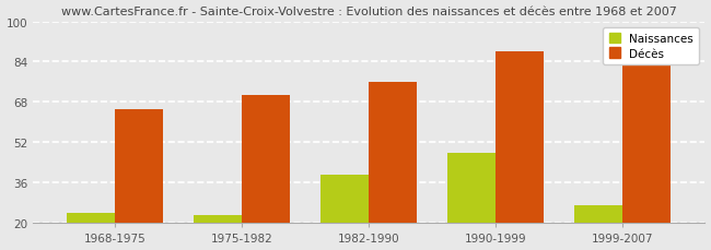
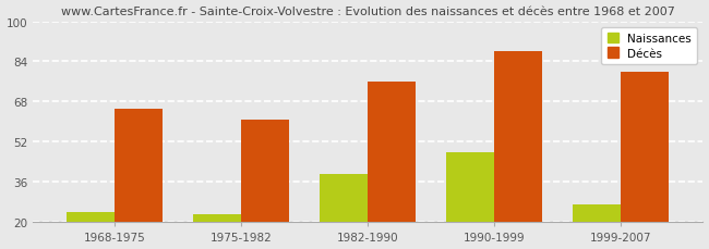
Décès/1975-1982: 71 -> 61
Décès/1999-2007: 83 -> 80
